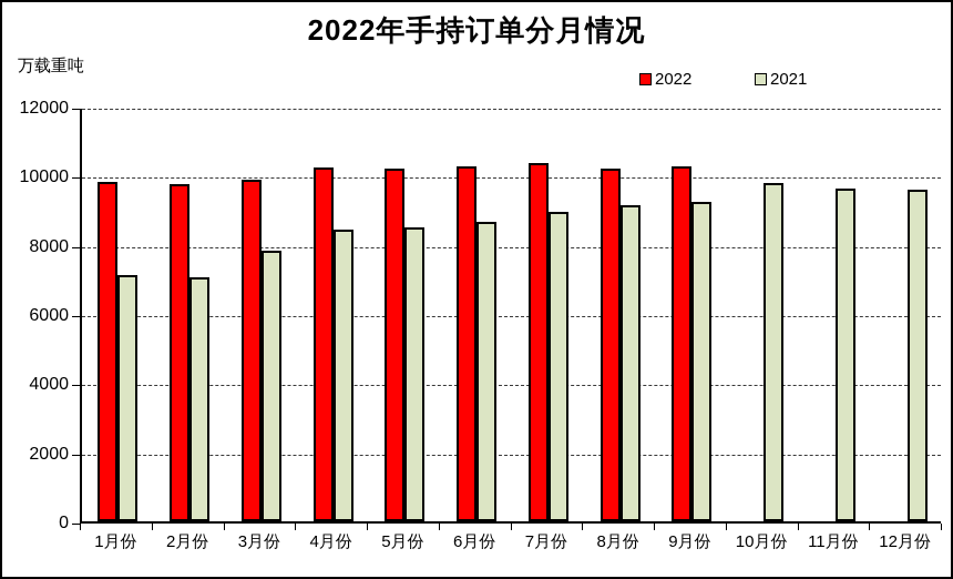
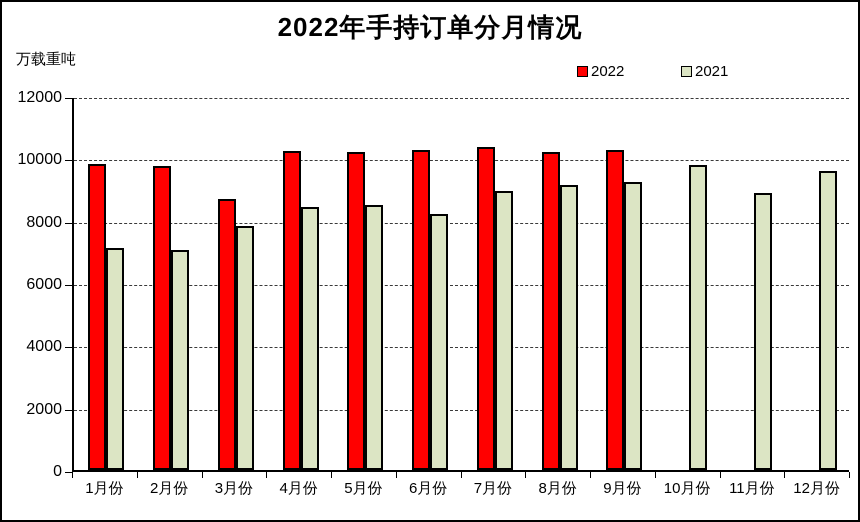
2022/3月份: 9900 -> 8700
2021/6月份: 8700 -> 8200
2021/11月份: 9600 -> 8900
